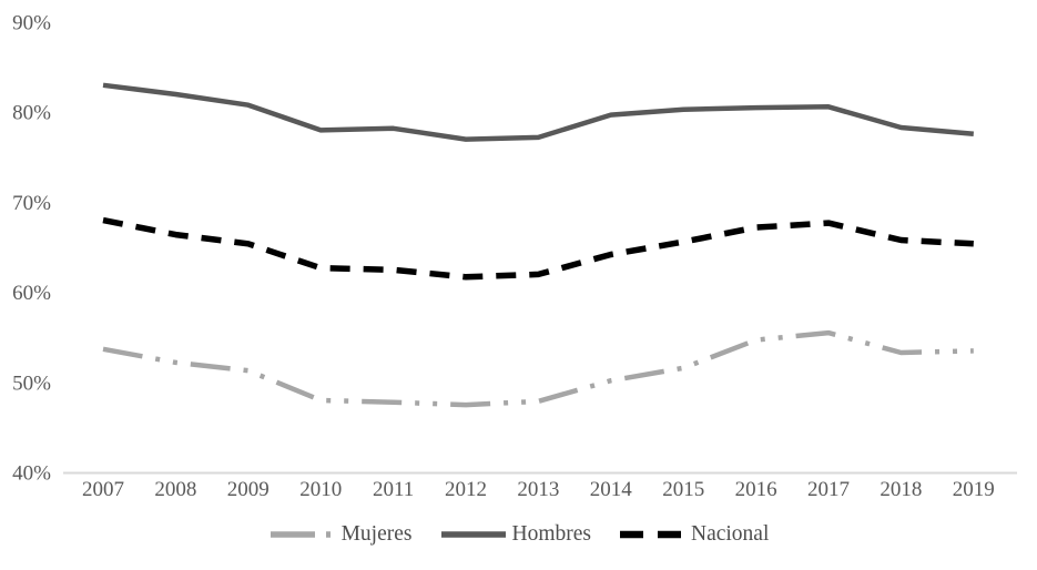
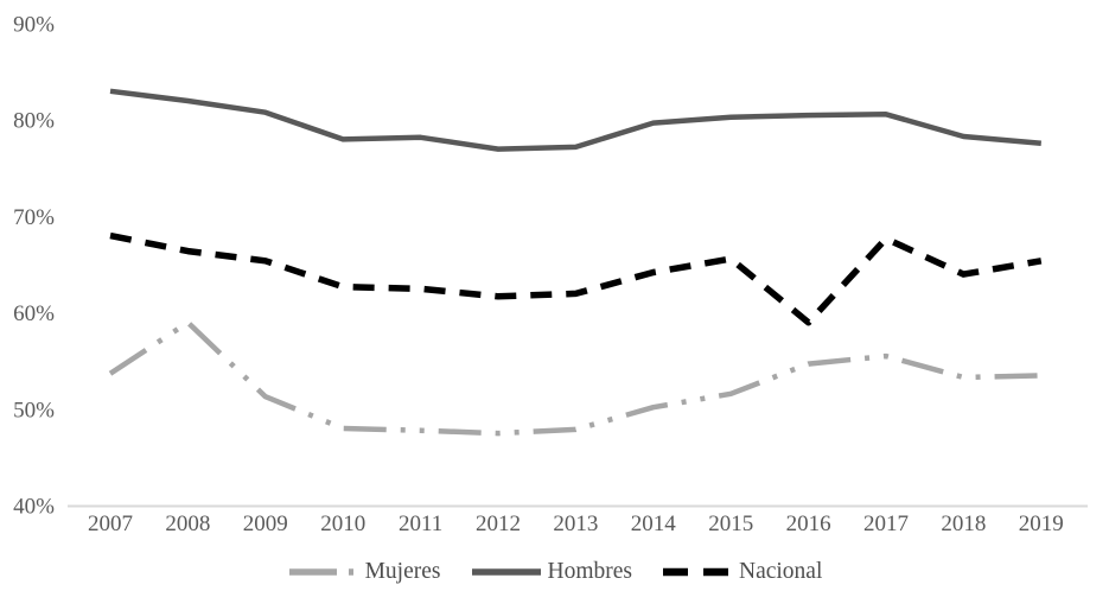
Mujeres/2008: 52% -> 59%
Nacional/2016: 67% -> 59%
Nacional/2018: 66% -> 64%
